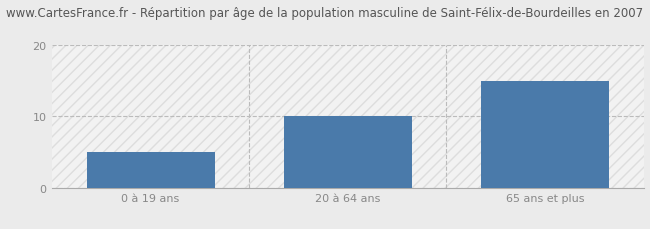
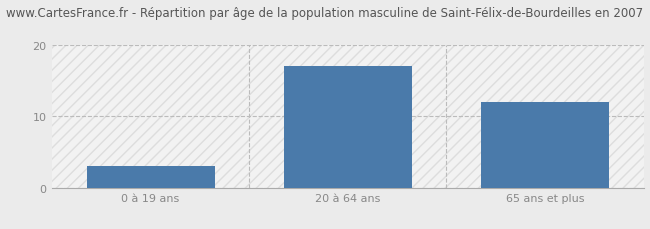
0 à 19 ans: 5 -> 3
20 à 64 ans: 10 -> 17
65 ans et plus: 15 -> 12
